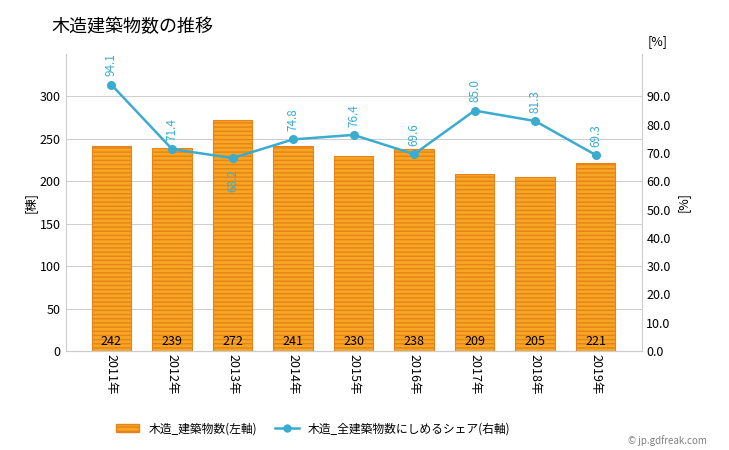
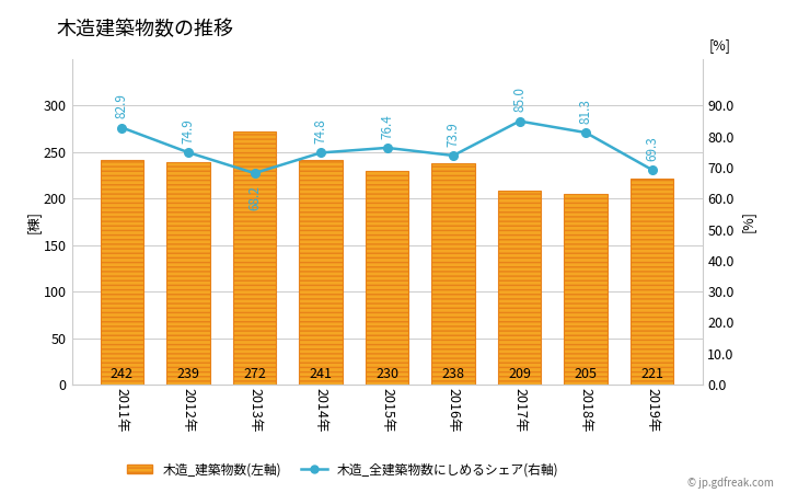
木造_全建築物数にしめるシェア(右軸)/2011年: 94.1 -> 82.9
木造_全建築物数にしめるシェア(右軸)/2012年: 71.4 -> 74.9
木造_全建築物数にしめるシェア(右軸)/2016年: 69.6 -> 73.9
